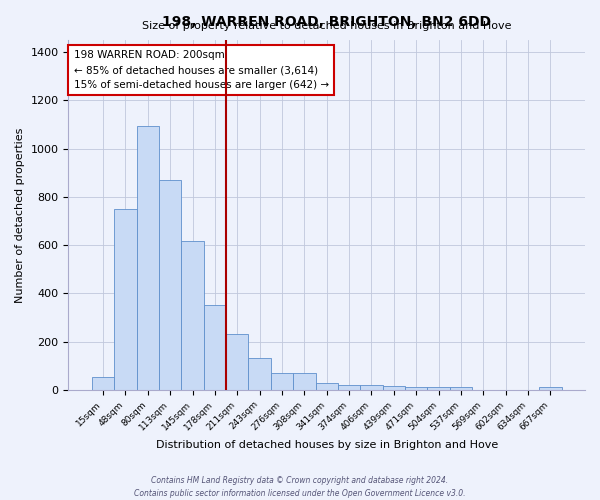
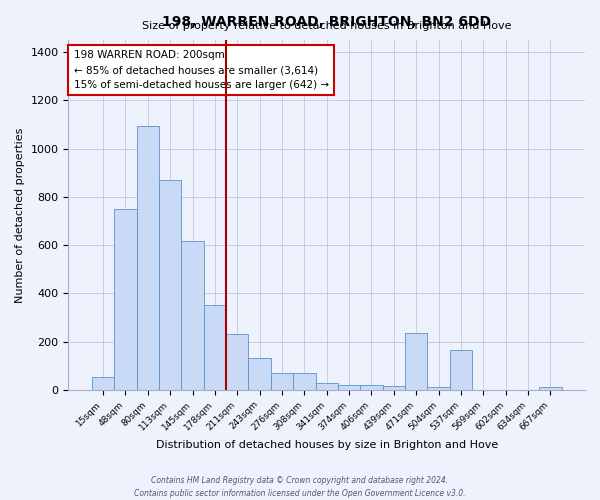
471sqm: 10 -> 235
537sqm: 10 -> 165
